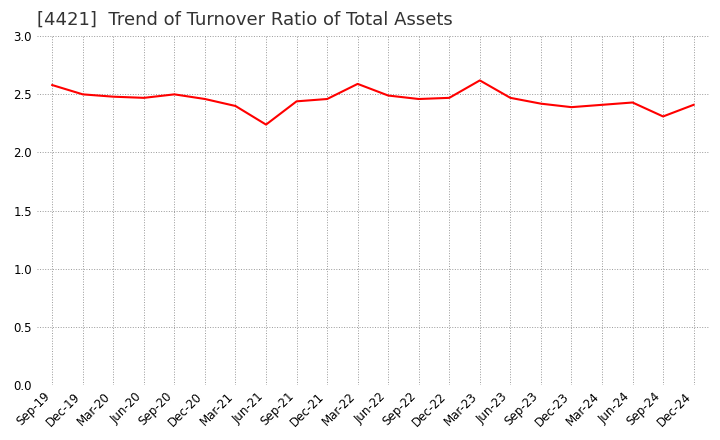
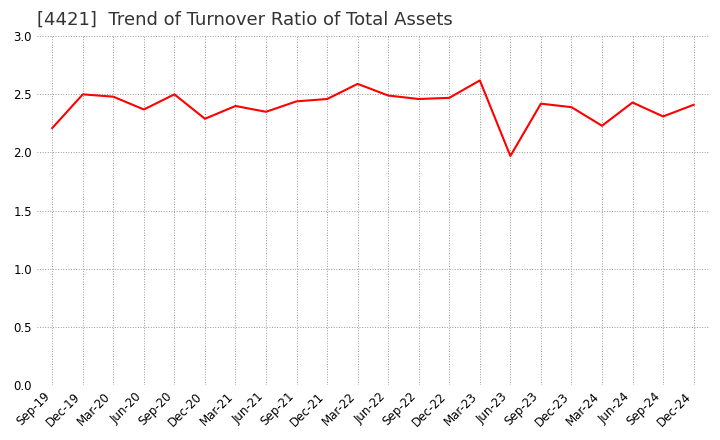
Sep-19: 2.58 -> 2.21
Jun-20: 2.47 -> 2.37
Dec-20: 2.46 -> 2.29
Jun-21: 2.24 -> 2.35
Jun-23: 2.47 -> 1.97
Mar-24: 2.41 -> 2.23
